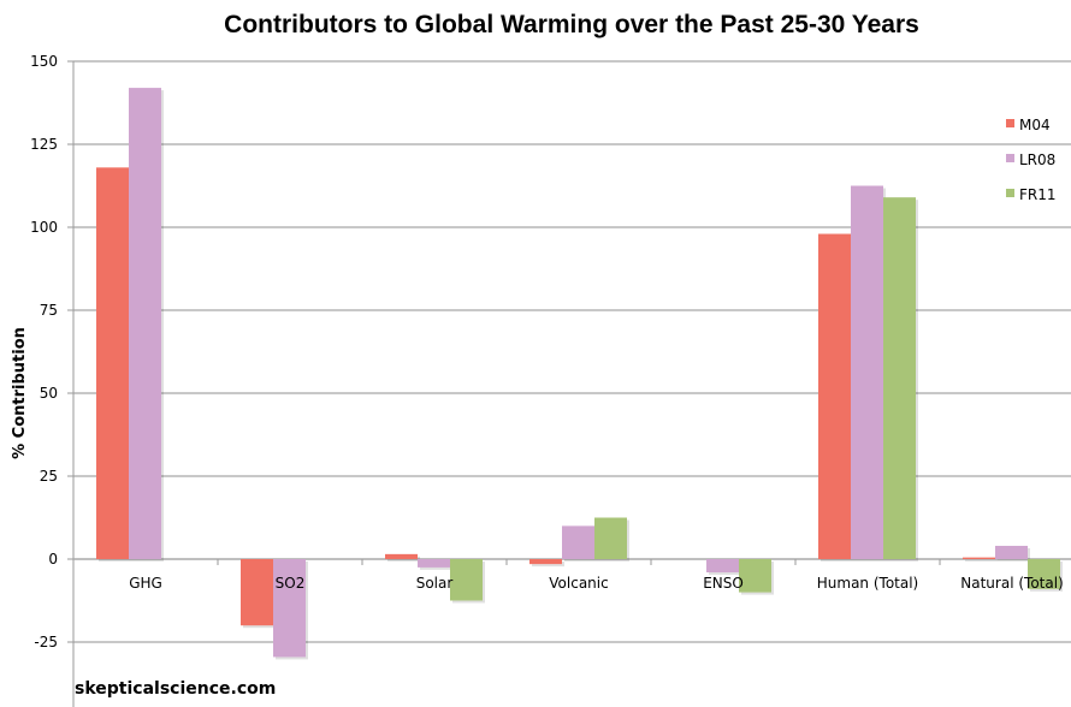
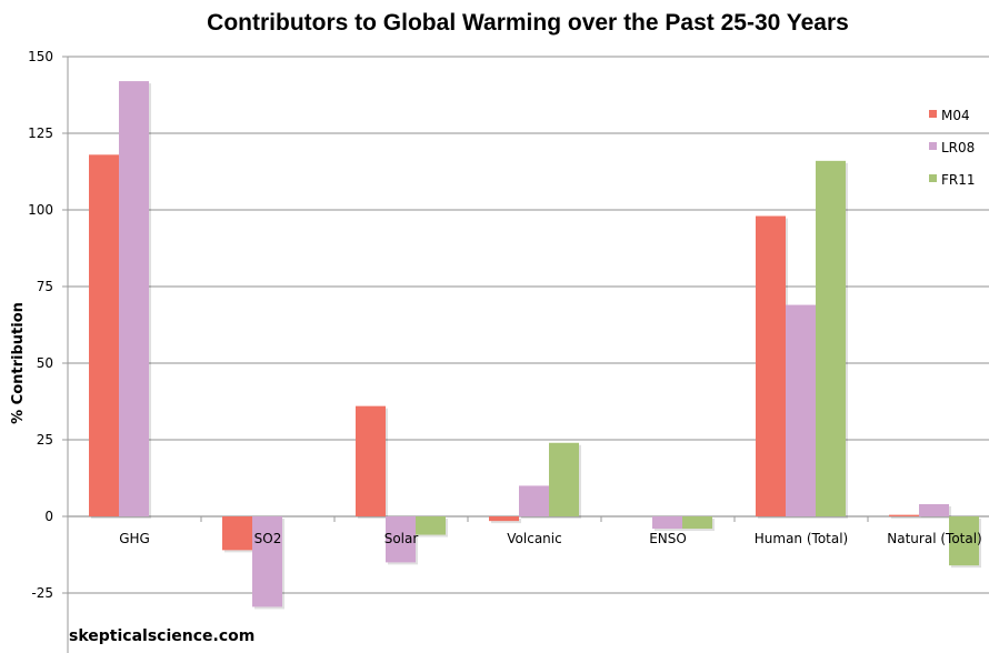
M04/SO2: -20 -> -11
M04/Solar: 2 -> 36
LR08/Solar: -2 -> -15
FR11/Solar: -12 -> -6
FR11/Volcanic: 12 -> 24
FR11/ENSO: -10 -> -4
LR08/Human (Total): 112 -> 69
FR11/Human (Total): 109 -> 116
FR11/Natural (Total): -9 -> -16
